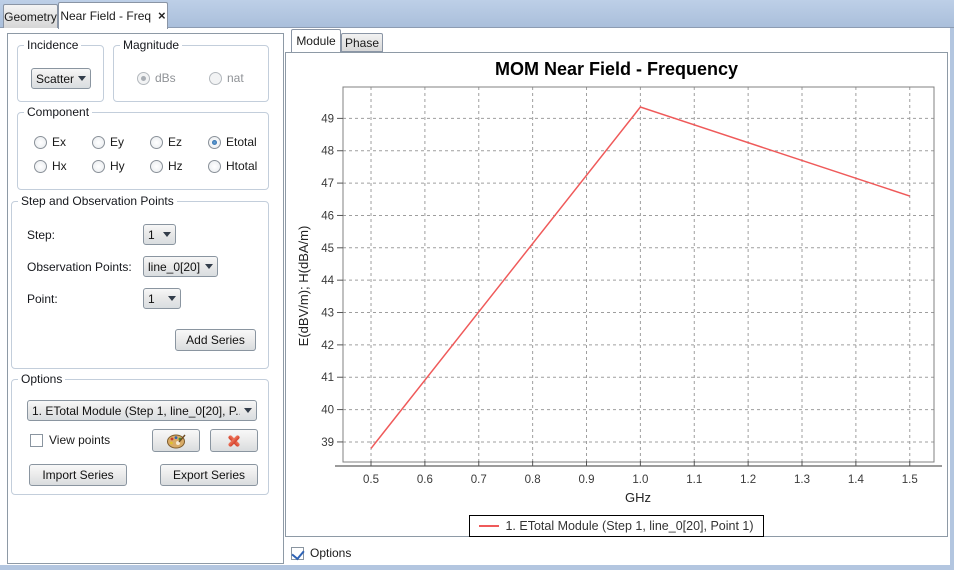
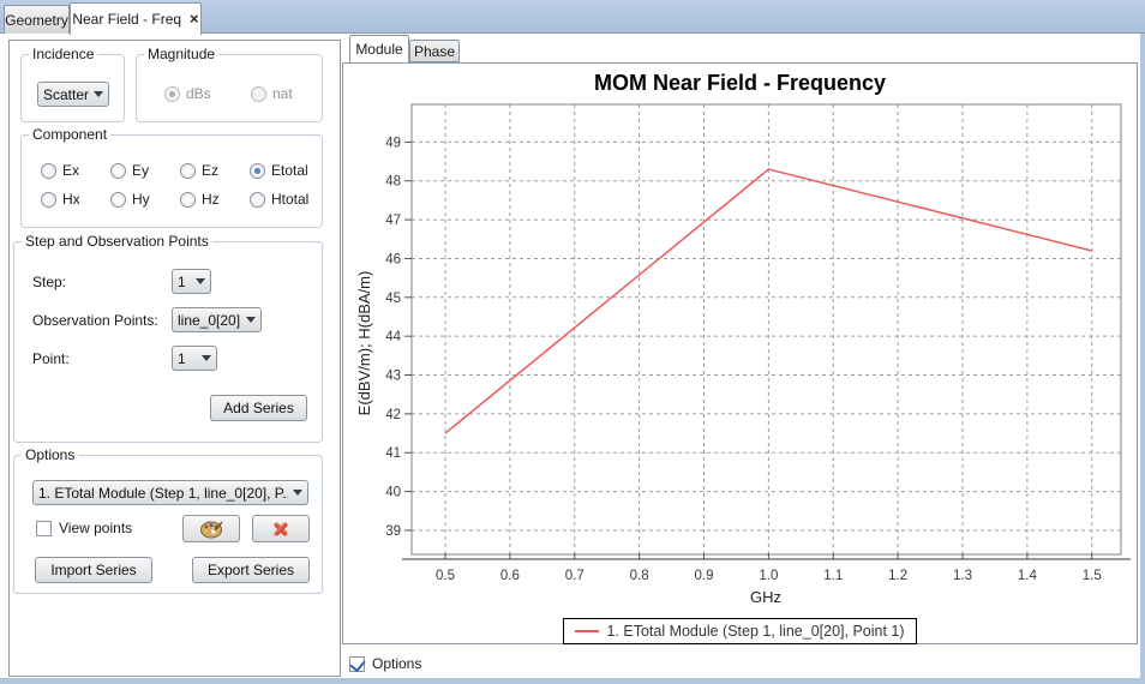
0.5: 38.8 -> 41.5
1.0: 49.4 -> 48.3
1.5: 46.6 -> 46.2
